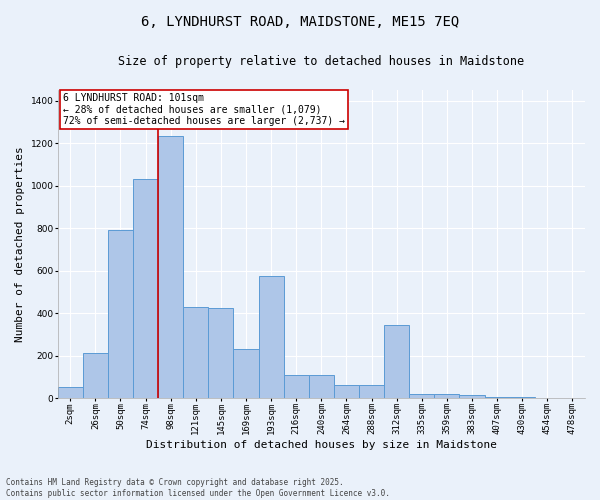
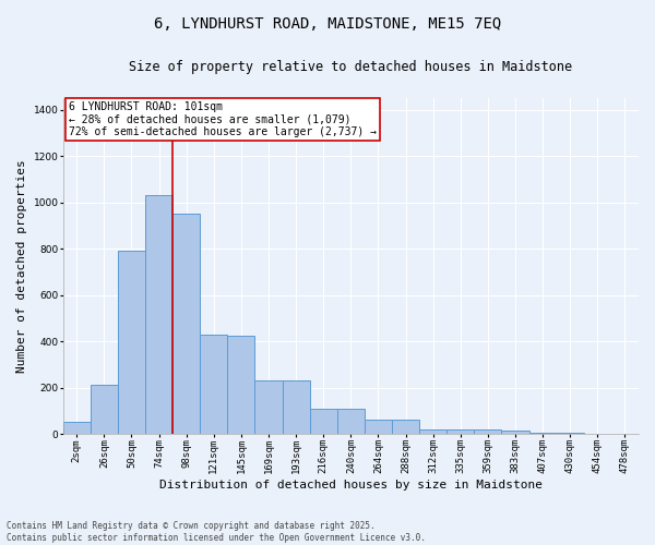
98sqm: 1235 -> 950
193sqm: 575 -> 230
312sqm: 345 -> 20
